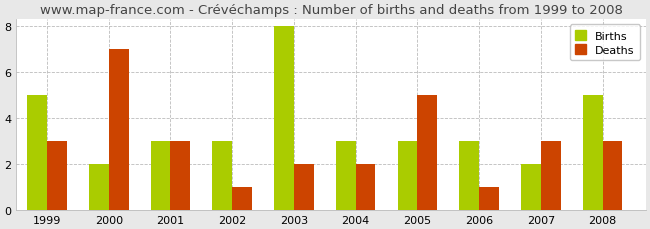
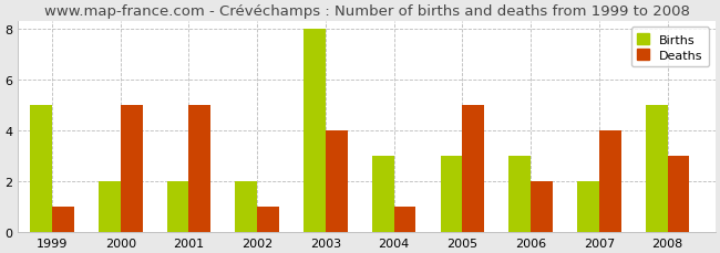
Deaths/1999: 3 -> 1
Deaths/2000: 7 -> 5
Births/2001: 3 -> 2
Deaths/2001: 3 -> 5
Births/2002: 3 -> 2
Deaths/2003: 2 -> 4
Deaths/2004: 2 -> 1
Deaths/2006: 1 -> 2
Deaths/2007: 3 -> 4
